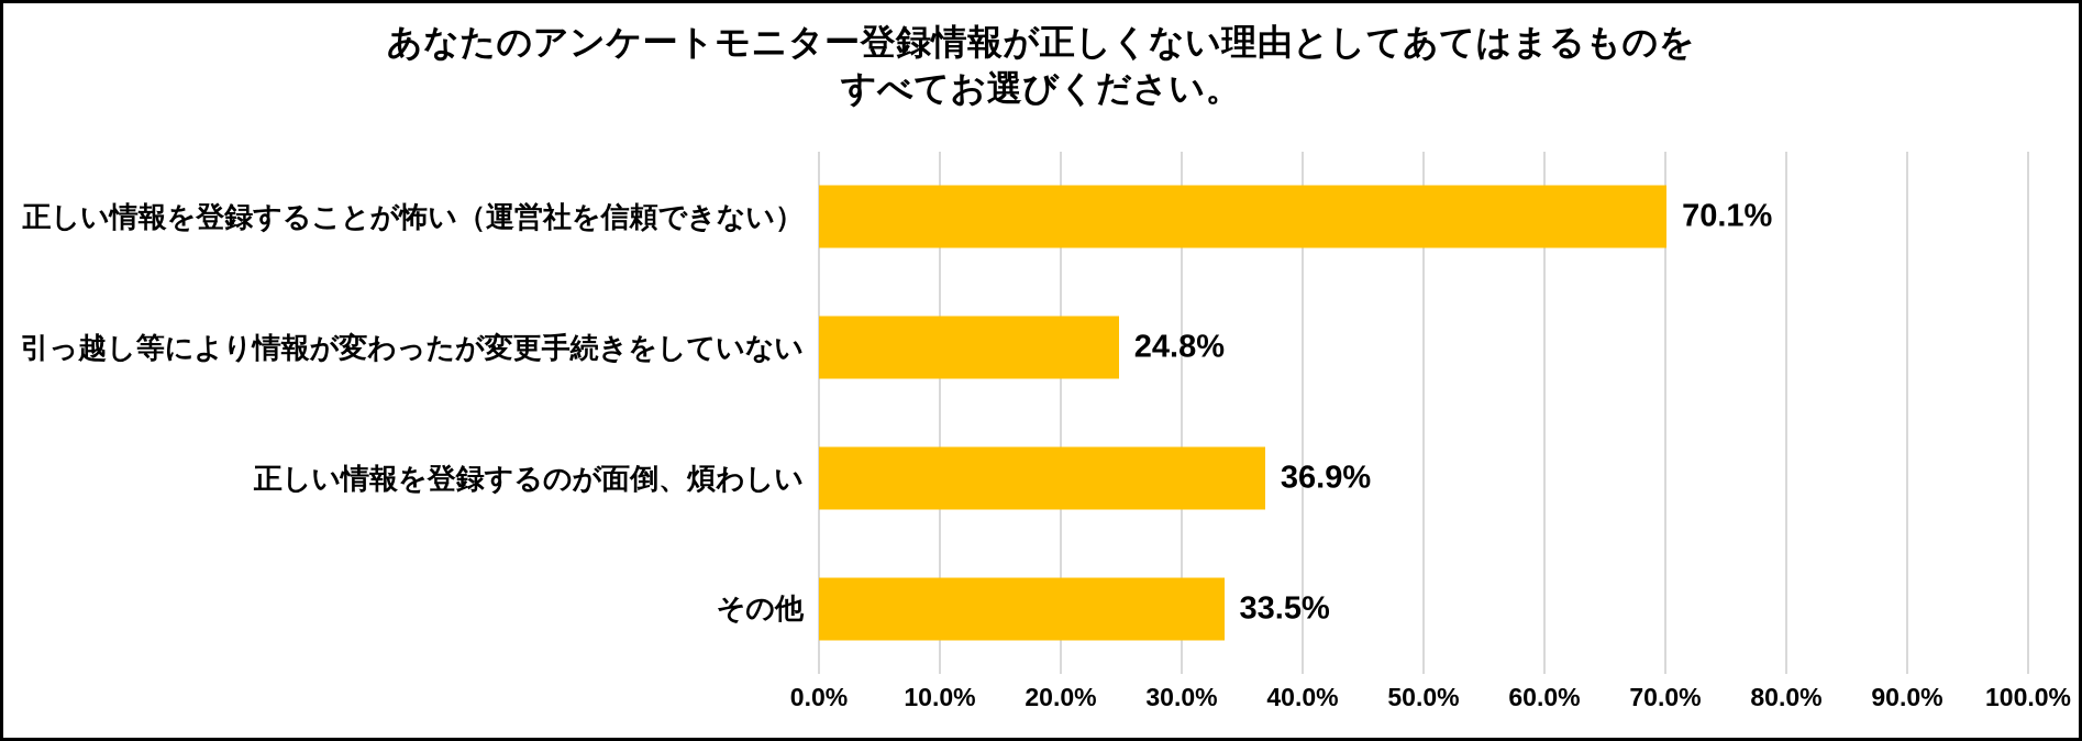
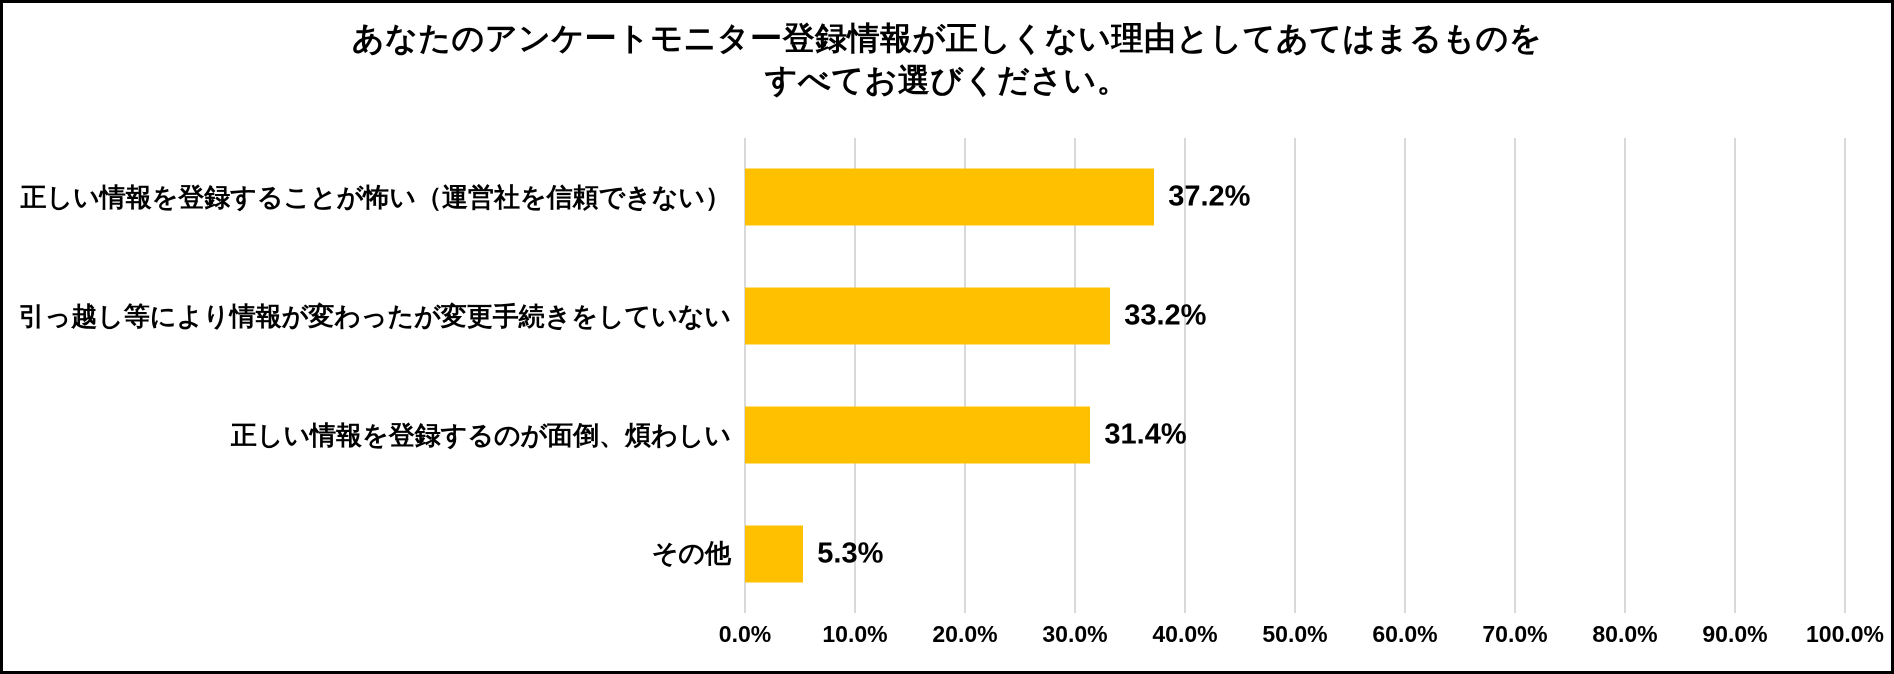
正しい情報を登録することが怖い（運営社を信頼できない）: 70.1% -> 37.2%
引っ越し等により情報が変わったが変更手続きをしていない: 24.8% -> 33.2%
正しい情報を登録するのが面倒、煩わしい: 36.9% -> 31.4%
その他: 33.5% -> 5.3%
